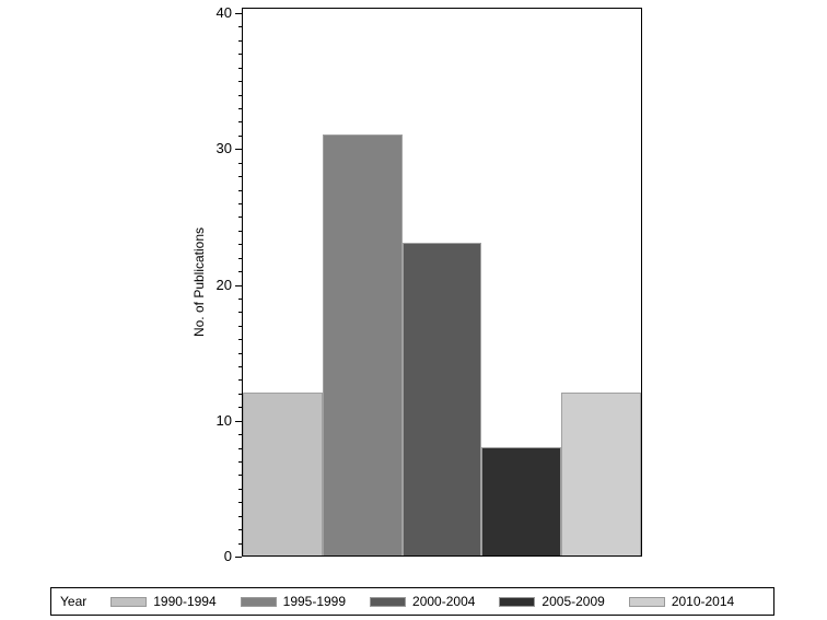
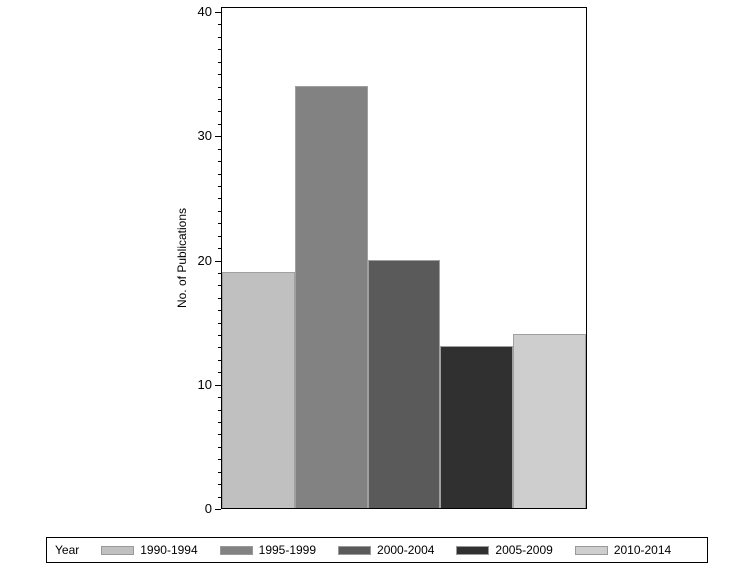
1990-1994: 12 -> 19
1995-1999: 31 -> 34
2000-2004: 23 -> 20
2005-2009: 8 -> 13
2010-2014: 12 -> 14
